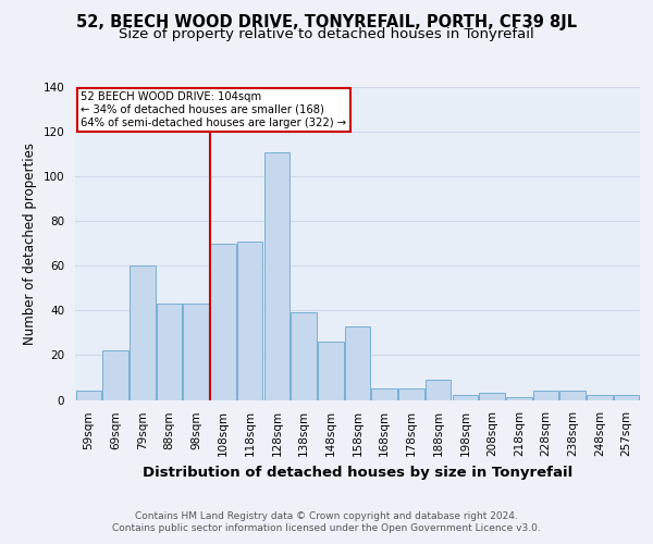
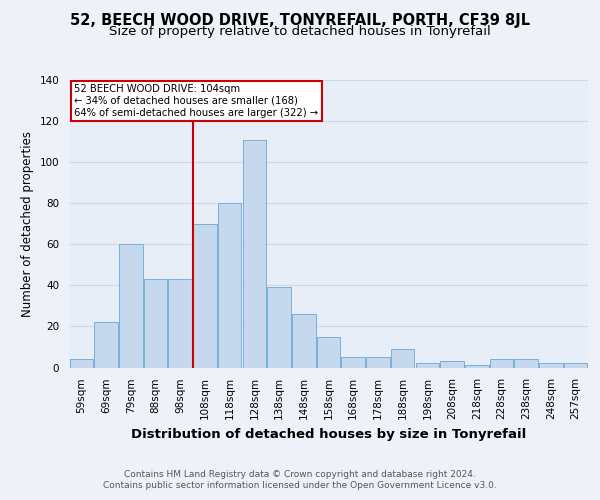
118sqm: 71 -> 80
158sqm: 33 -> 15
